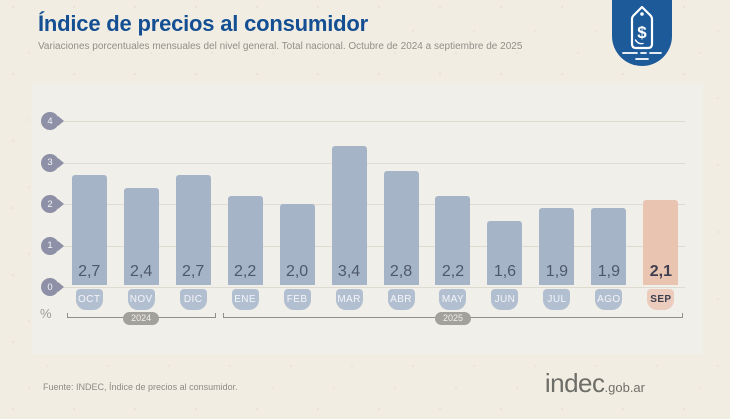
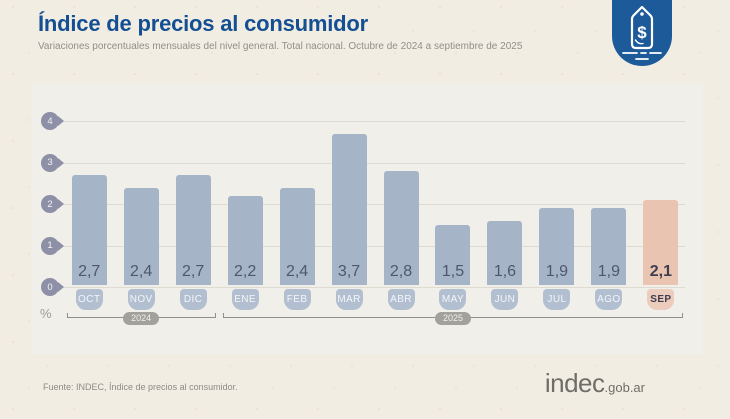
FEB: 2,0 -> 2,4
MAR: 3,4 -> 3,7
MAY: 2,2 -> 1,5
